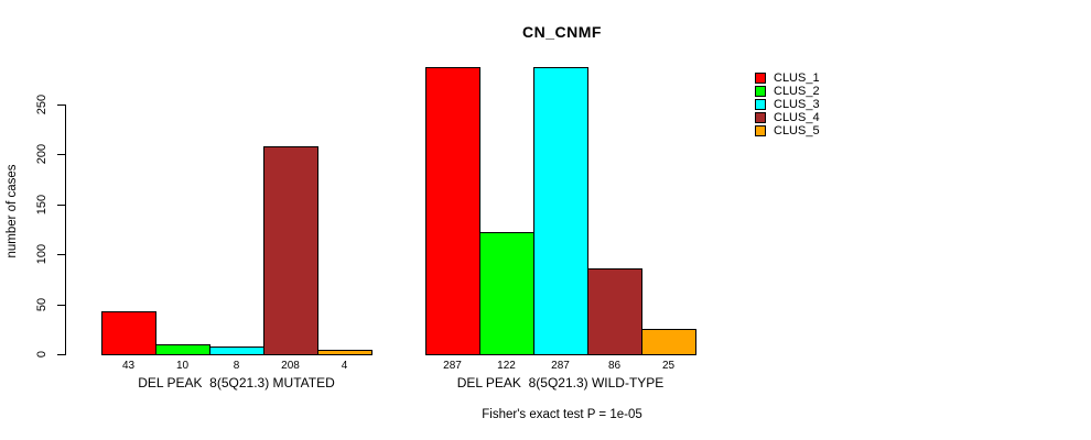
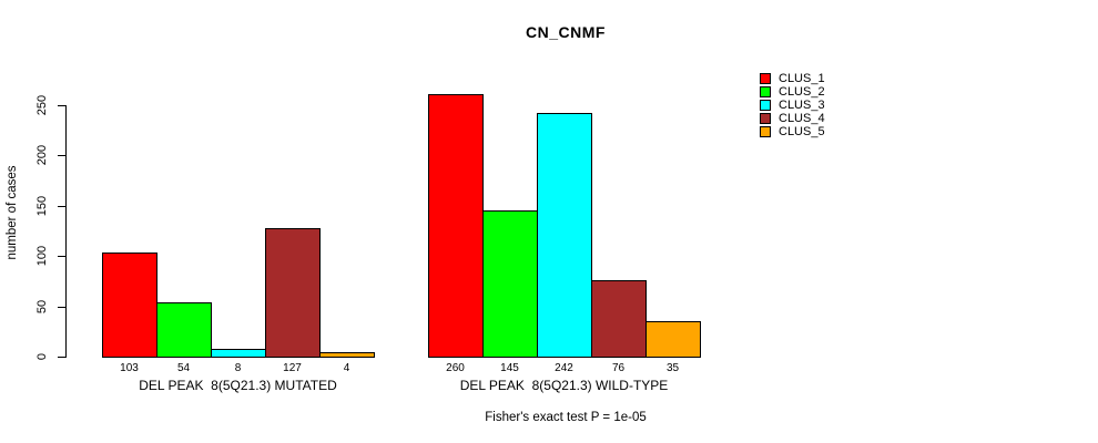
CLUS_1/DEL PEAK 8(5Q21.3) MUTATED: 43 -> 103
CLUS_2/DEL PEAK 8(5Q21.3) MUTATED: 10 -> 54
CLUS_4/DEL PEAK 8(5Q21.3) MUTATED: 208 -> 127
CLUS_1/DEL PEAK 8(5Q21.3) WILD-TYPE: 287 -> 260
CLUS_2/DEL PEAK 8(5Q21.3) WILD-TYPE: 122 -> 145
CLUS_3/DEL PEAK 8(5Q21.3) WILD-TYPE: 287 -> 242
CLUS_4/DEL PEAK 8(5Q21.3) WILD-TYPE: 86 -> 76
CLUS_5/DEL PEAK 8(5Q21.3) WILD-TYPE: 25 -> 35
